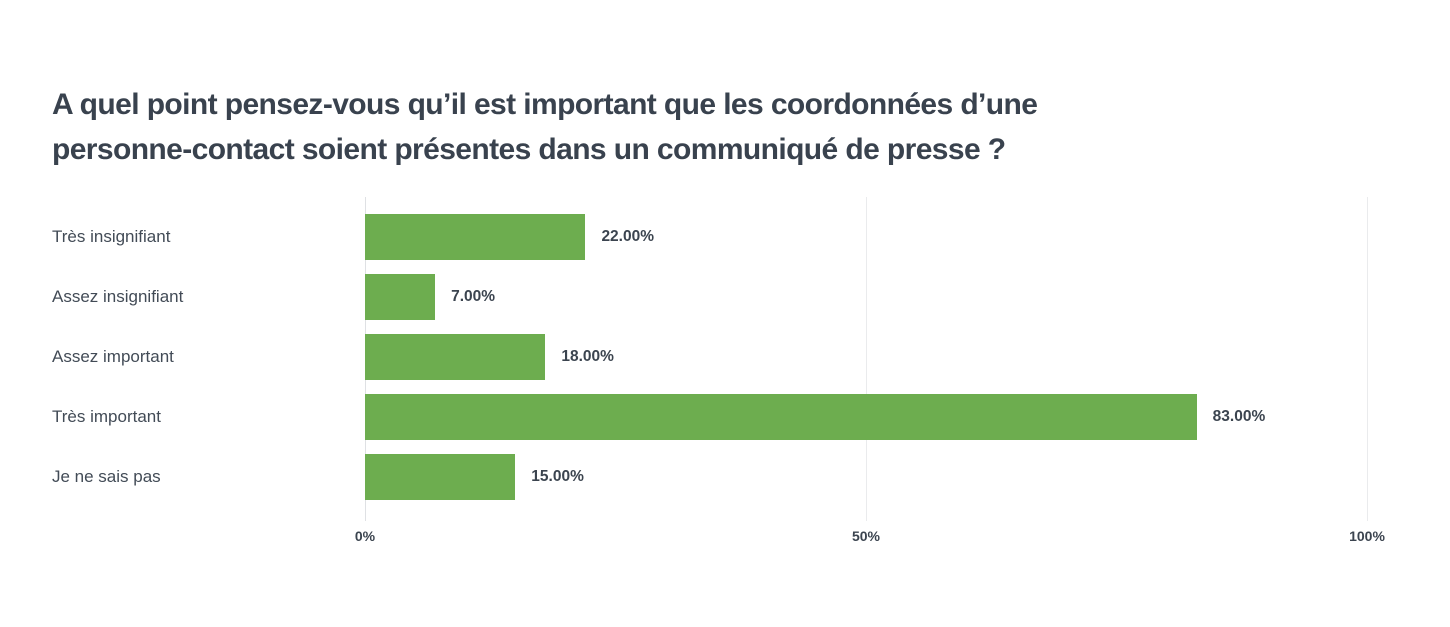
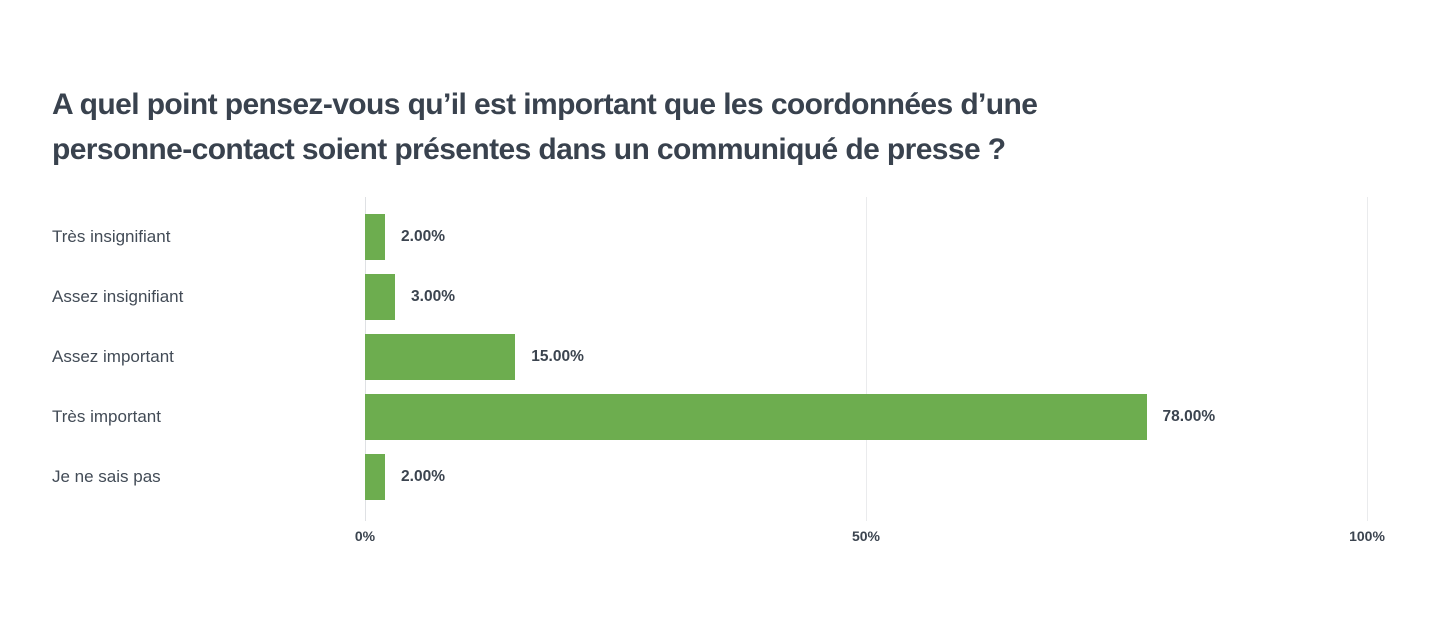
Très insignifiant: 22.00% -> 2.00%
Assez insignifiant: 7.00% -> 3.00%
Assez important: 18.00% -> 15.00%
Très important: 83.00% -> 78.00%
Je ne sais pas: 15.00% -> 2.00%
